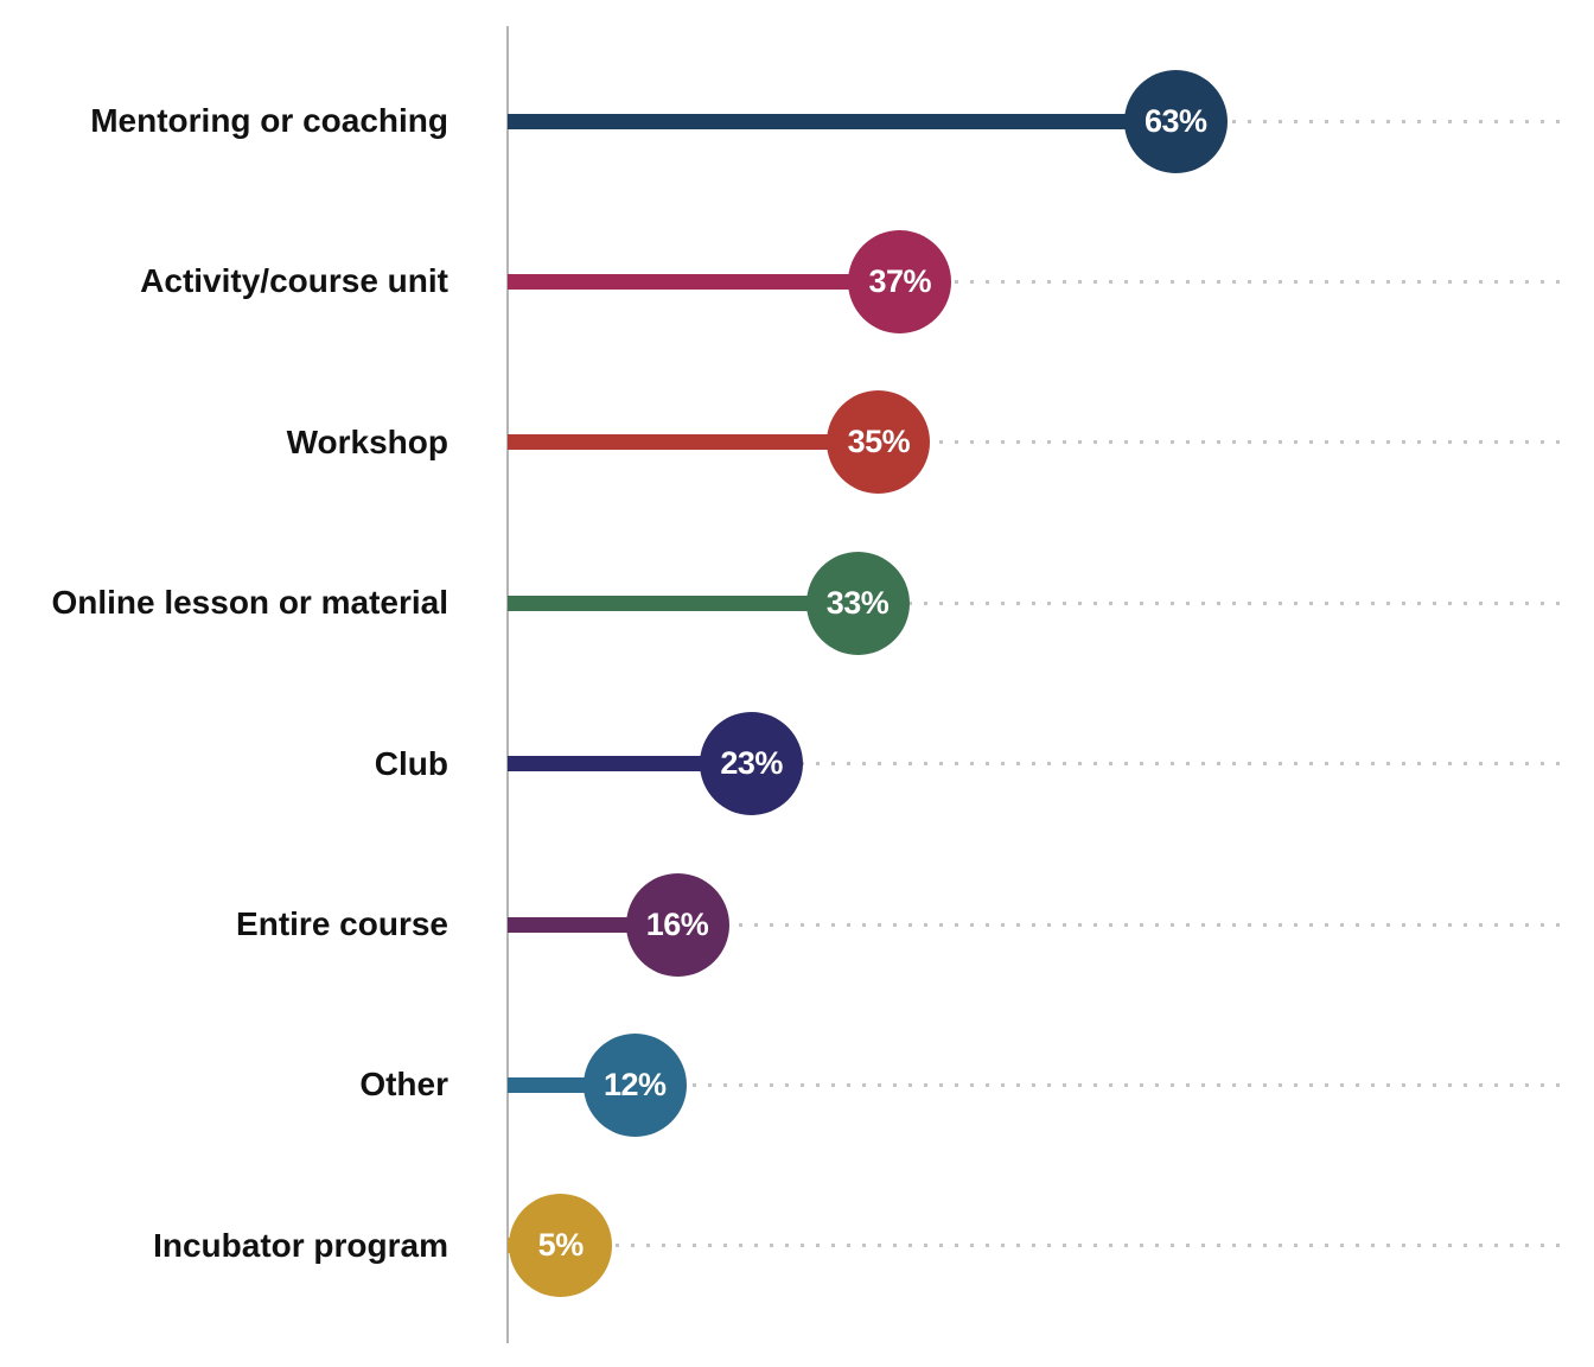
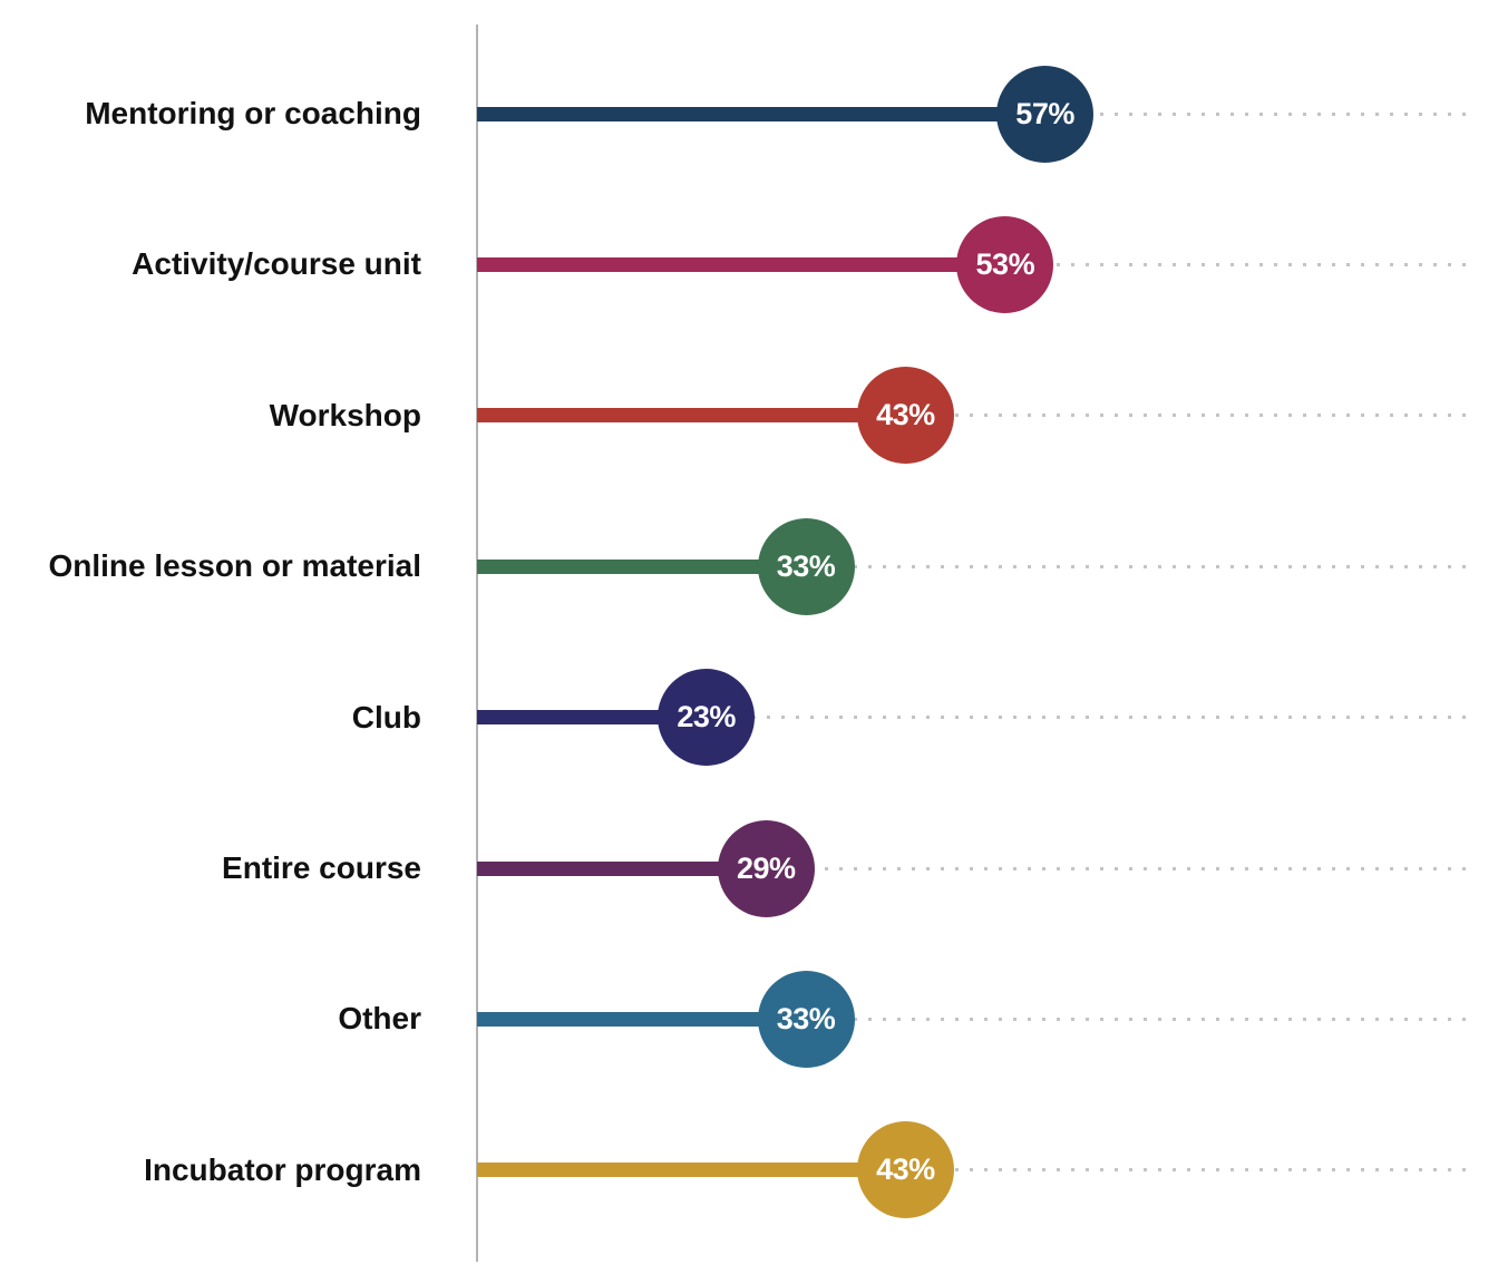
Mentoring or coaching: 63% -> 57%
Activity/course unit: 37% -> 53%
Workshop: 35% -> 43%
Entire course: 16% -> 29%
Other: 12% -> 33%
Incubator program: 5% -> 43%
